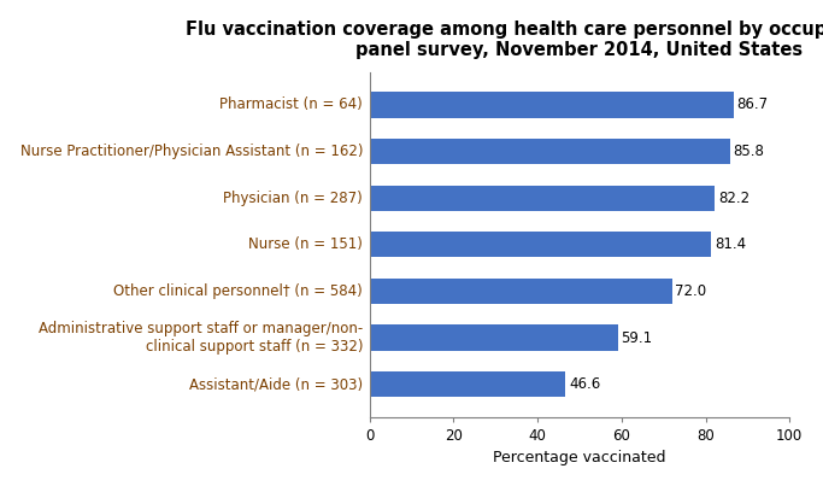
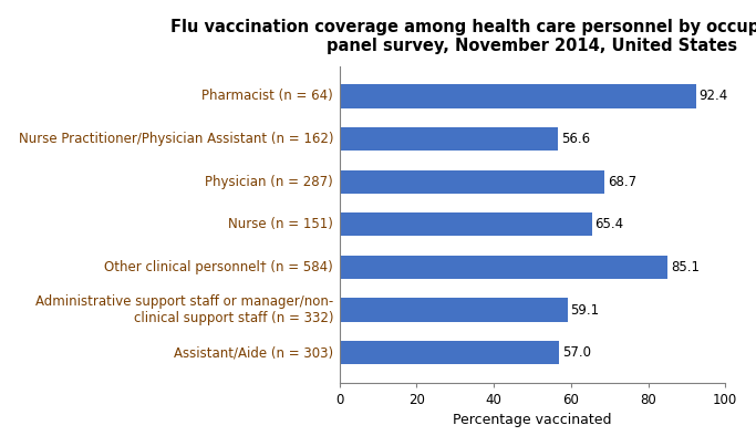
Pharmacist (n = 64): 86.7 -> 92.4
Nurse Practitioner/Physician Assistant (n = 162): 85.8 -> 56.6
Physician (n = 287): 82.2 -> 68.7
Nurse (n = 151): 81.4 -> 65.4
Other clinical personnel† (n = 584): 72.0 -> 85.1
Assistant/Aide (n = 303): 46.6 -> 57.0
